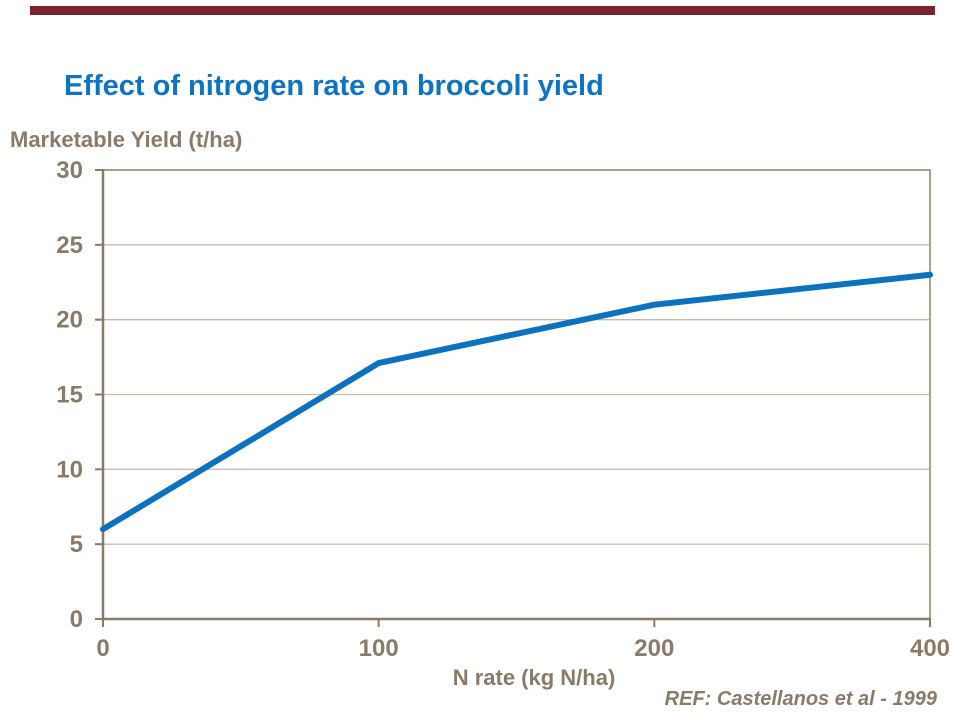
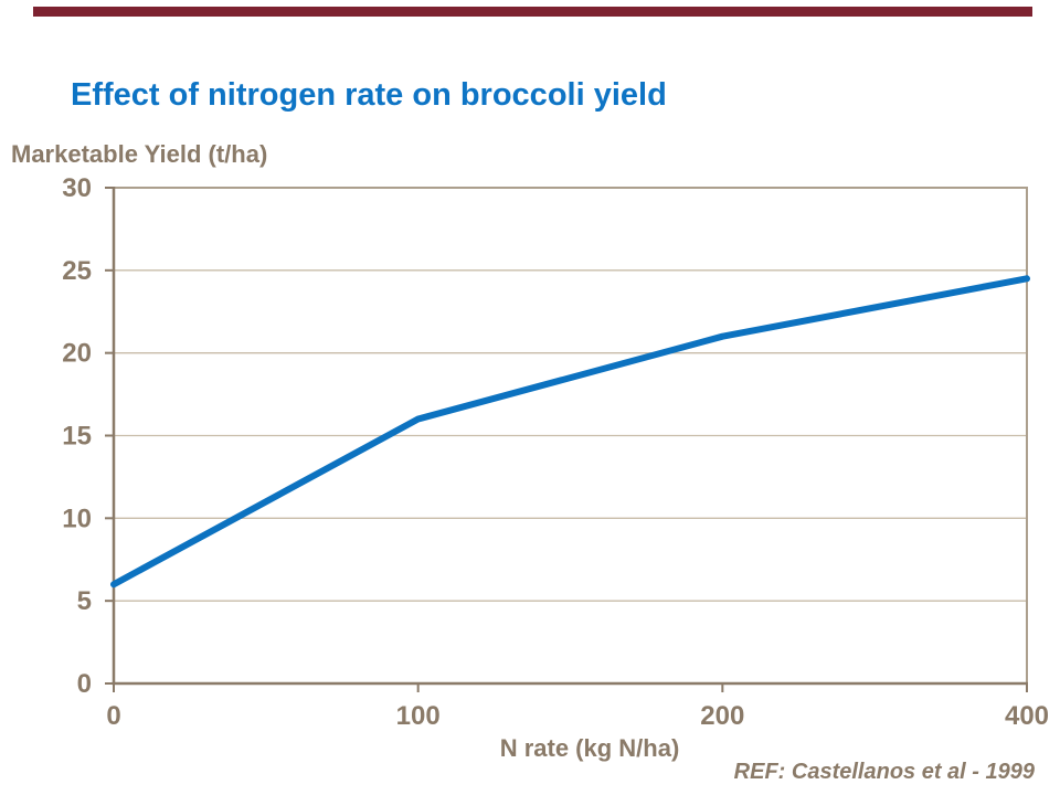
100: 17.1 -> 16.0
400: 23.0 -> 24.5
